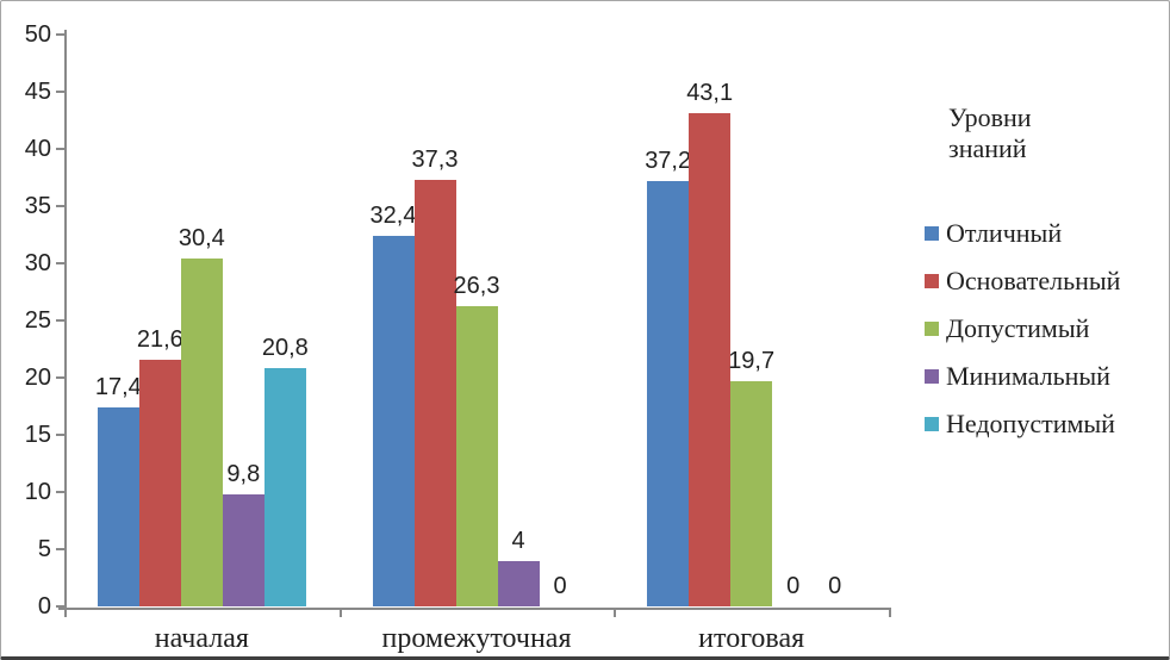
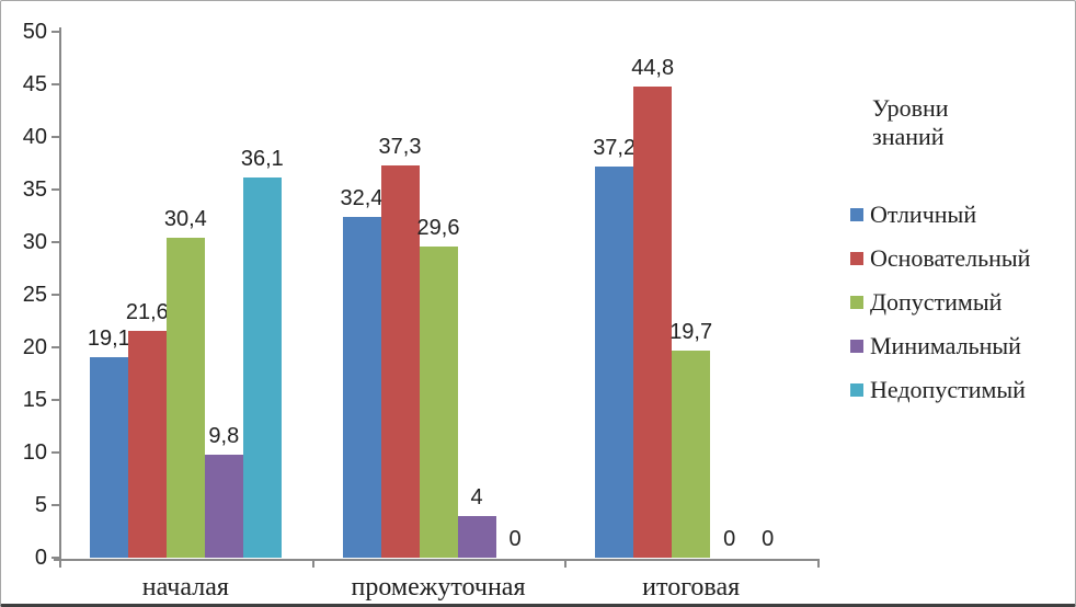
Отличный/началая: 17,4 -> 19,1
Недопустимый/началая: 20,8 -> 36,1
Допустимый/промежуточная: 26,3 -> 29,6
Основательный/итоговая: 43,1 -> 44,8
